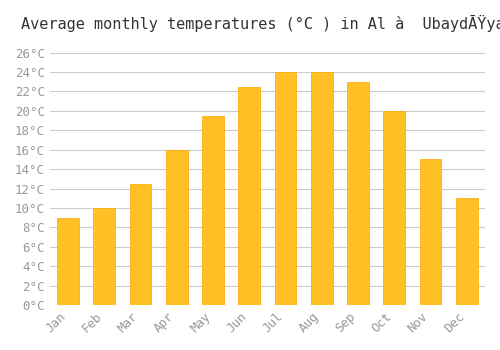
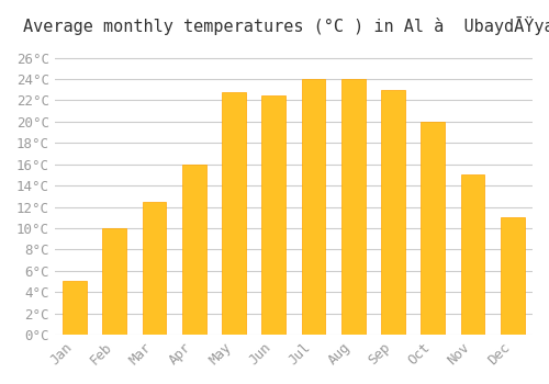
Jan: 9.0°C -> 5.0°C
May: 19.5°C -> 22.8°C
